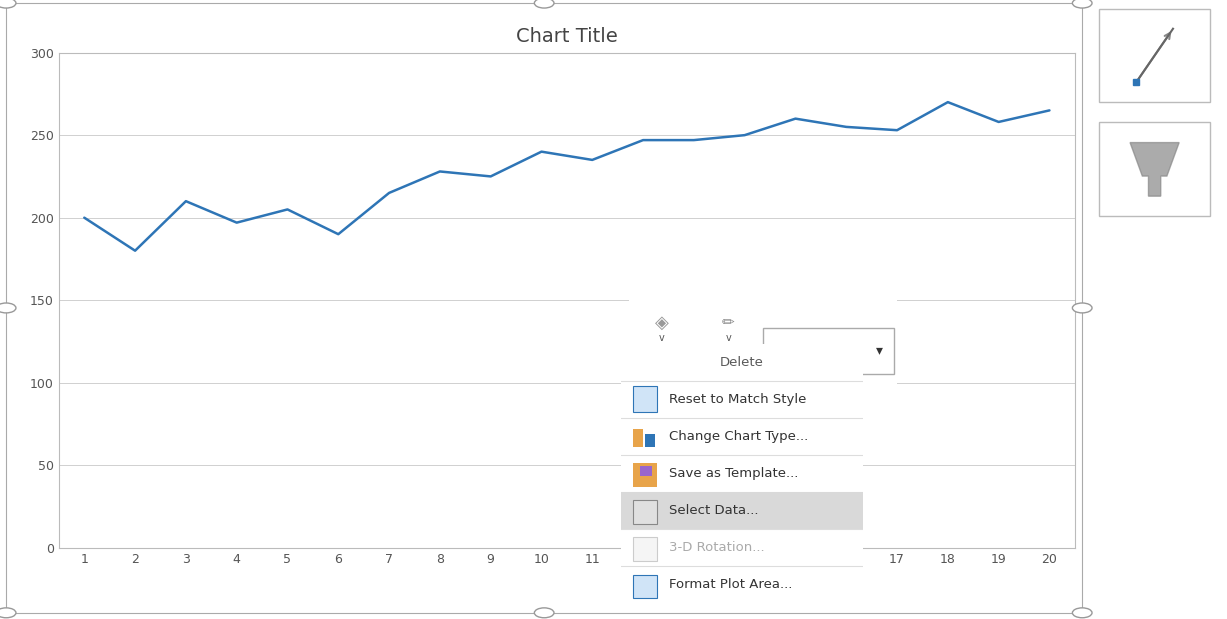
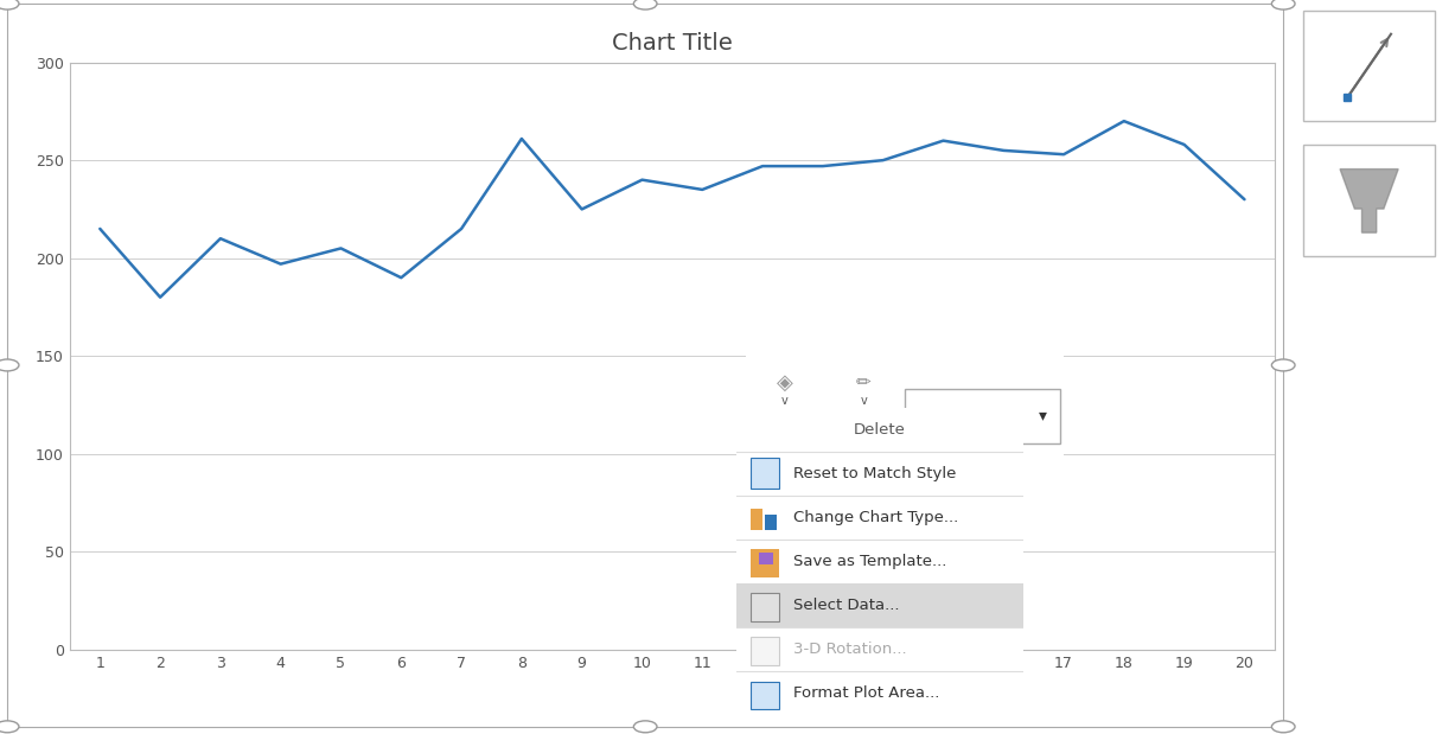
1: 200 -> 215
8: 228 -> 261
20: 265 -> 230
